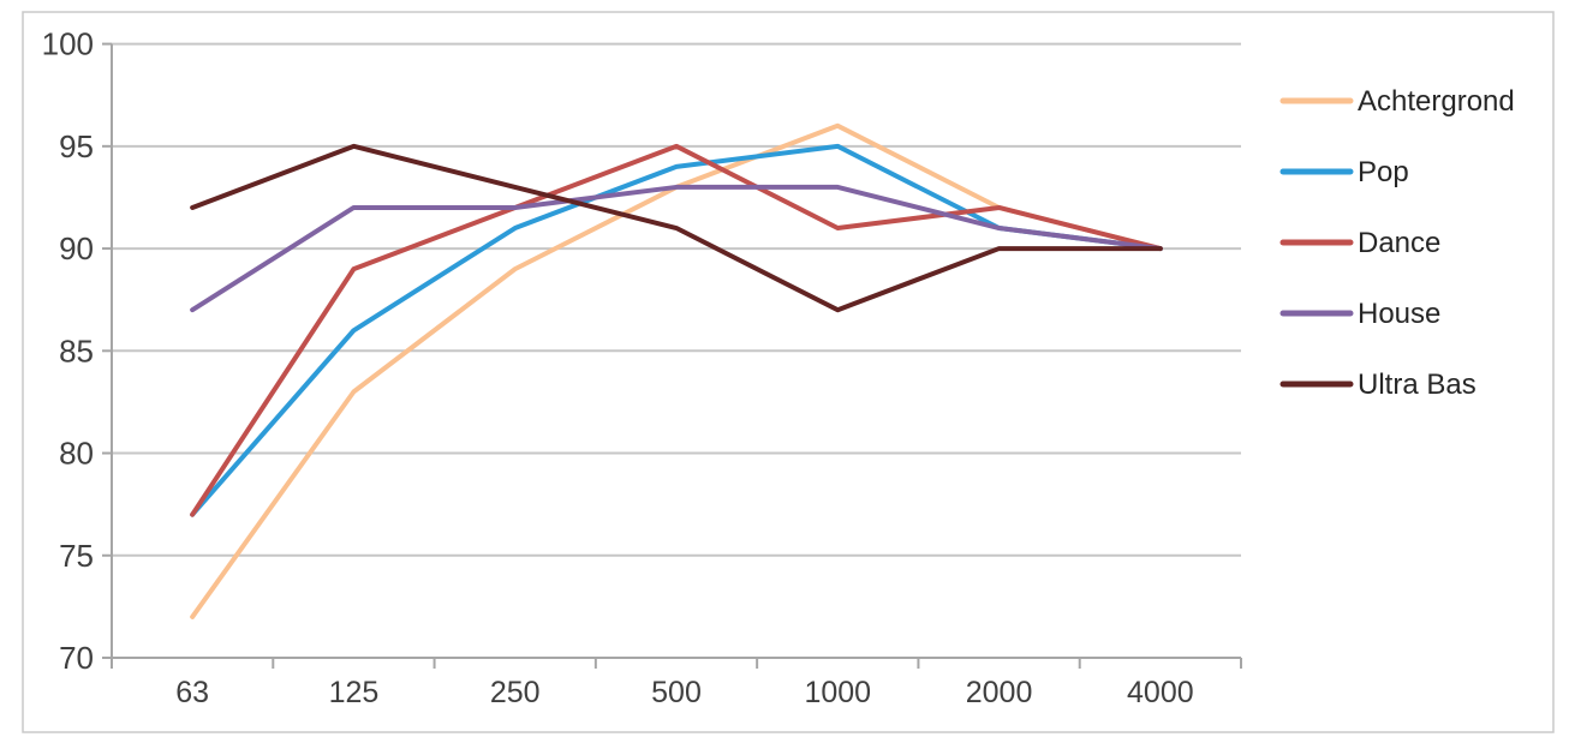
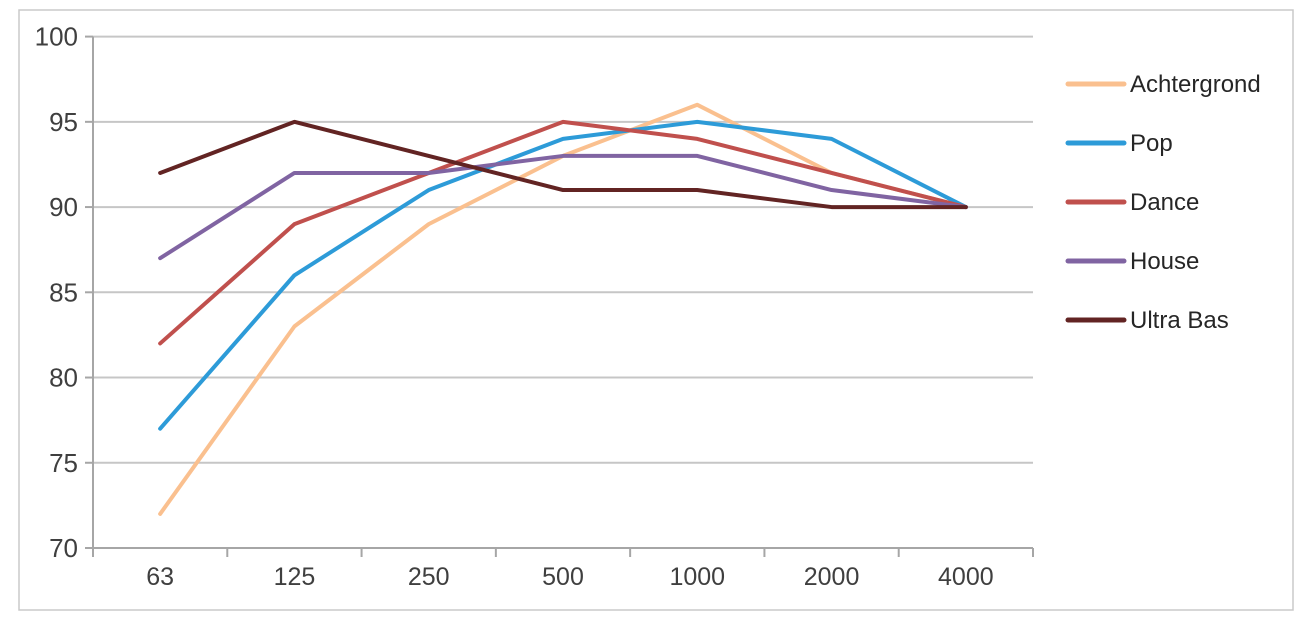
Dance/63: 77 -> 82
Dance/1000: 91 -> 94
Ultra Bas/1000: 87 -> 91
Pop/2000: 91 -> 94
